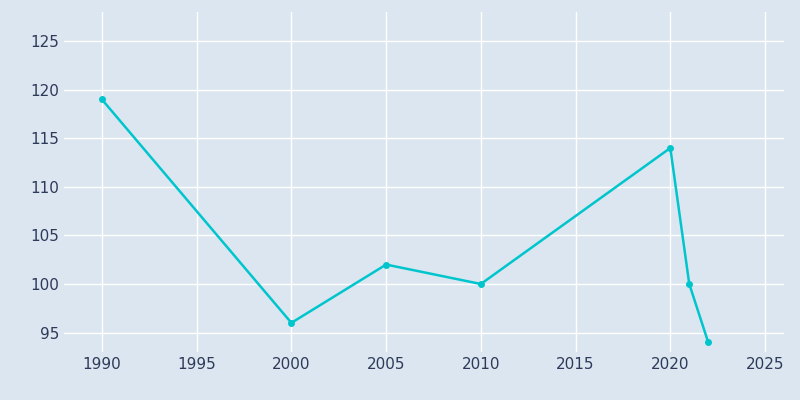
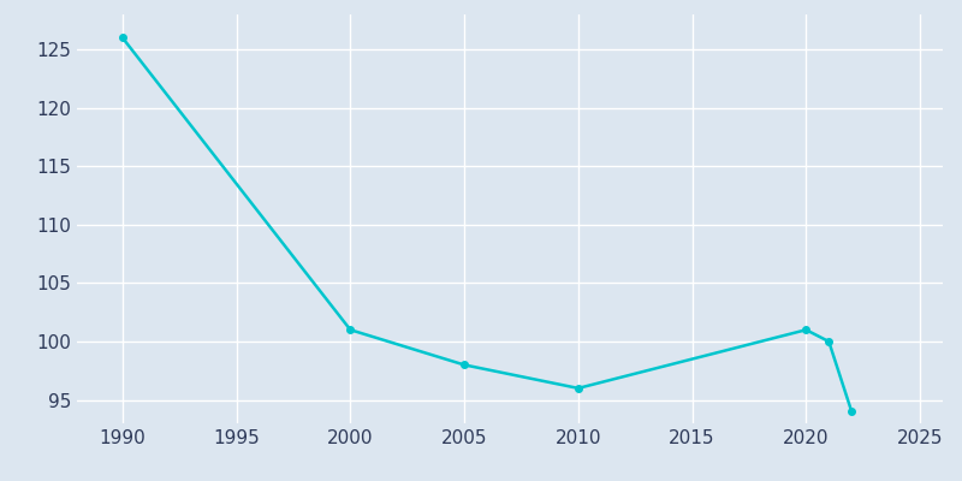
1990: 119 -> 126
2000: 96 -> 101
2005: 102 -> 98
2010: 100 -> 96
2020: 114 -> 101
